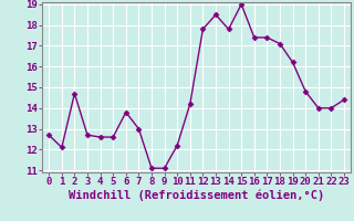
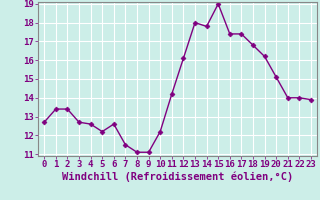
1: 12.1 -> 13.4
2: 14.7 -> 13.4
5: 12.6 -> 12.2
6: 13.8 -> 12.6
7: 13.0 -> 11.5
12: 17.8 -> 16.1
13: 18.5 -> 18.0
18: 17.1 -> 16.8
20: 14.8 -> 15.1
23: 14.4 -> 13.9
